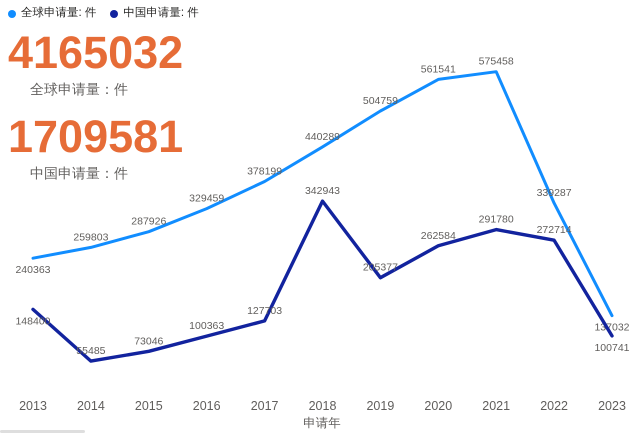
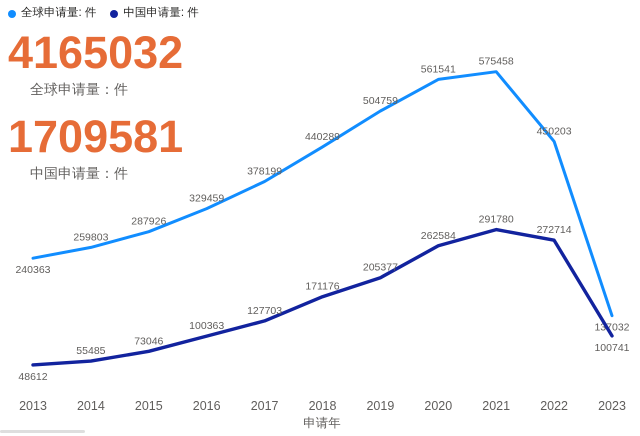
中国申请量: 件/2013: 148400 -> 48612
中国申请量: 件/2018: 342943 -> 171176
全球申请量: 件/2022: 339287 -> 450203
